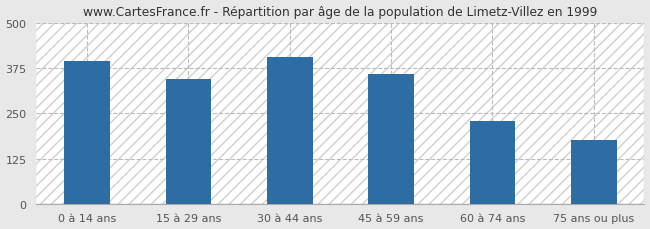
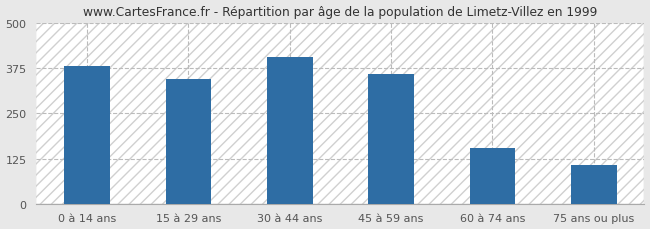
0 à 14 ans: 395 -> 380
60 à 74 ans: 230 -> 155
75 ans ou plus: 175 -> 108
